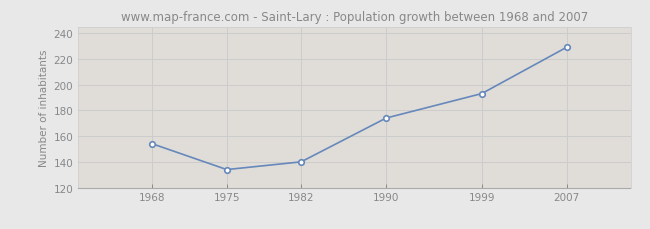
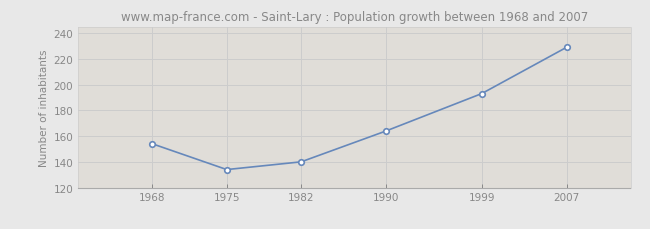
1990: 174 -> 164
